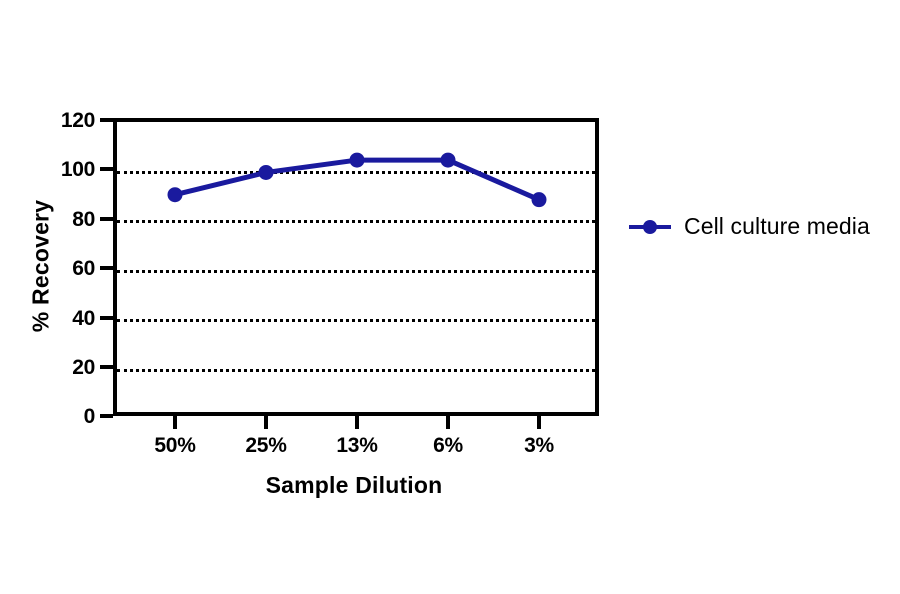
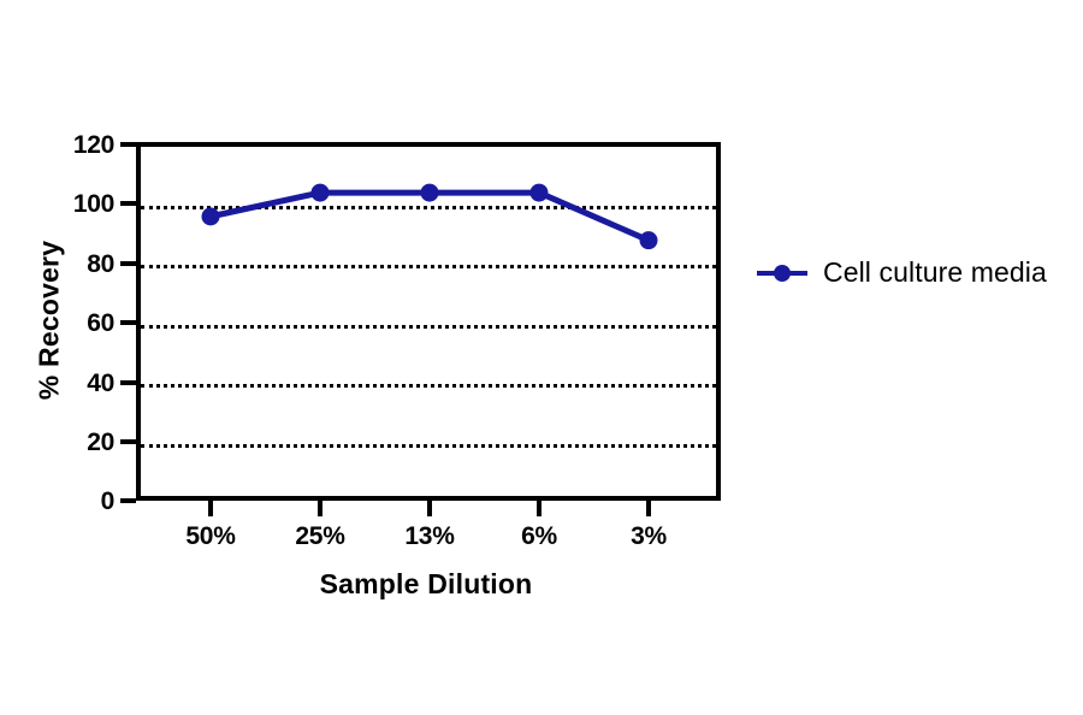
50%: 89 -> 95
25%: 98 -> 103
